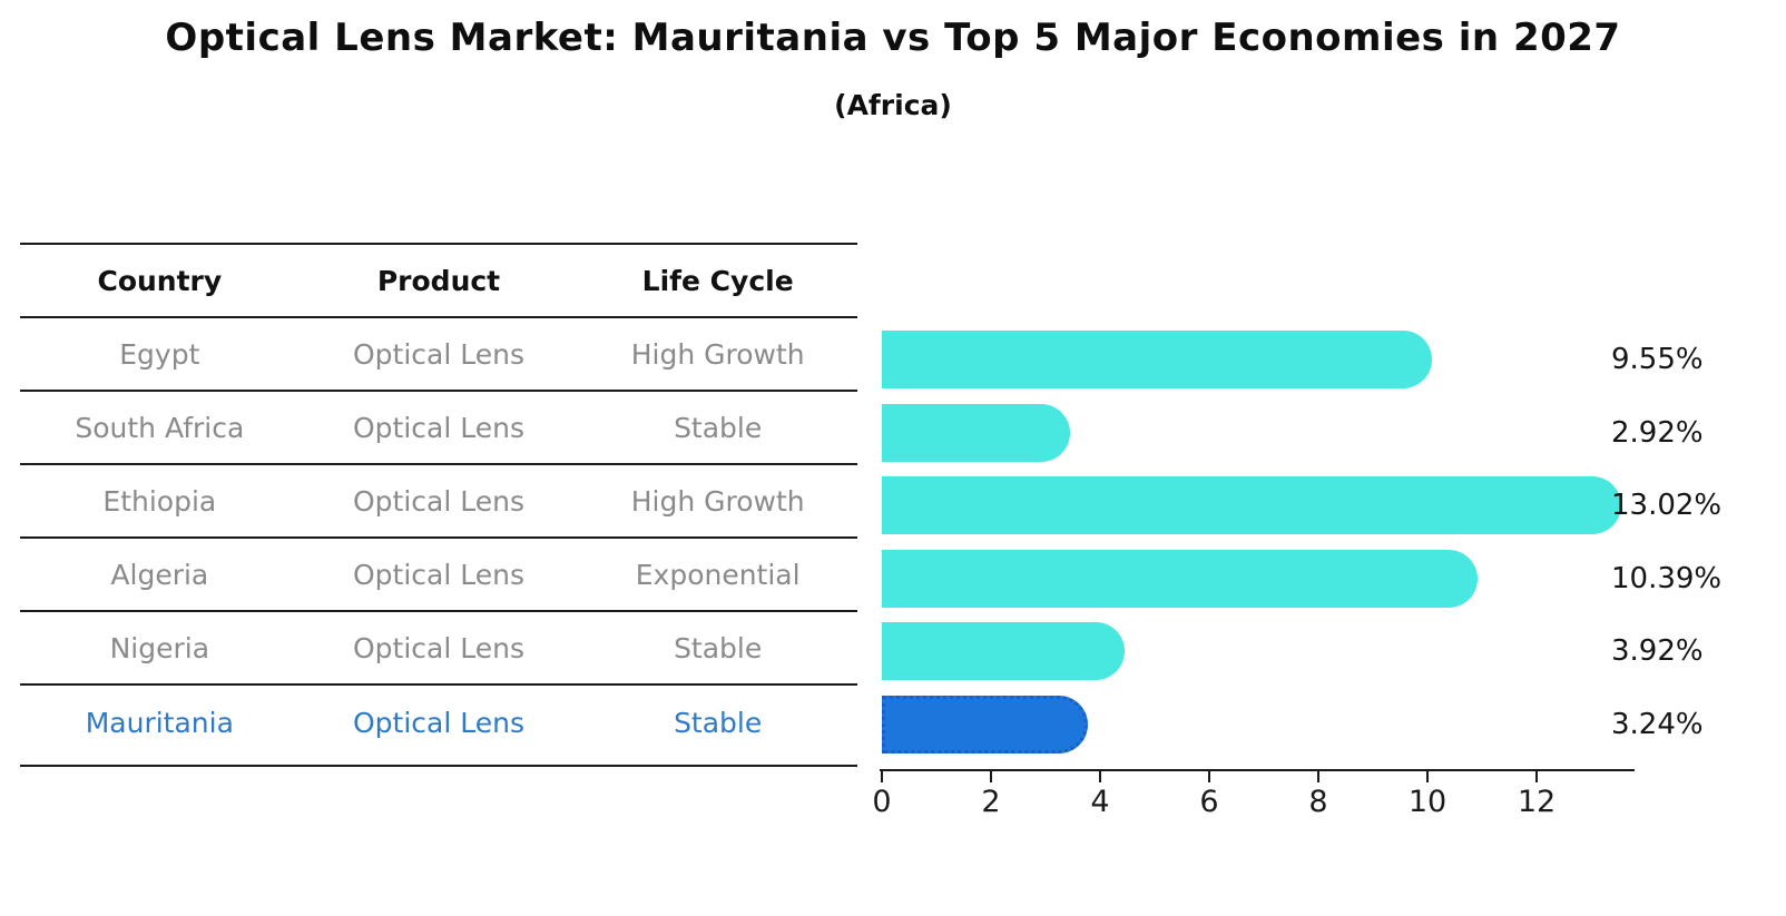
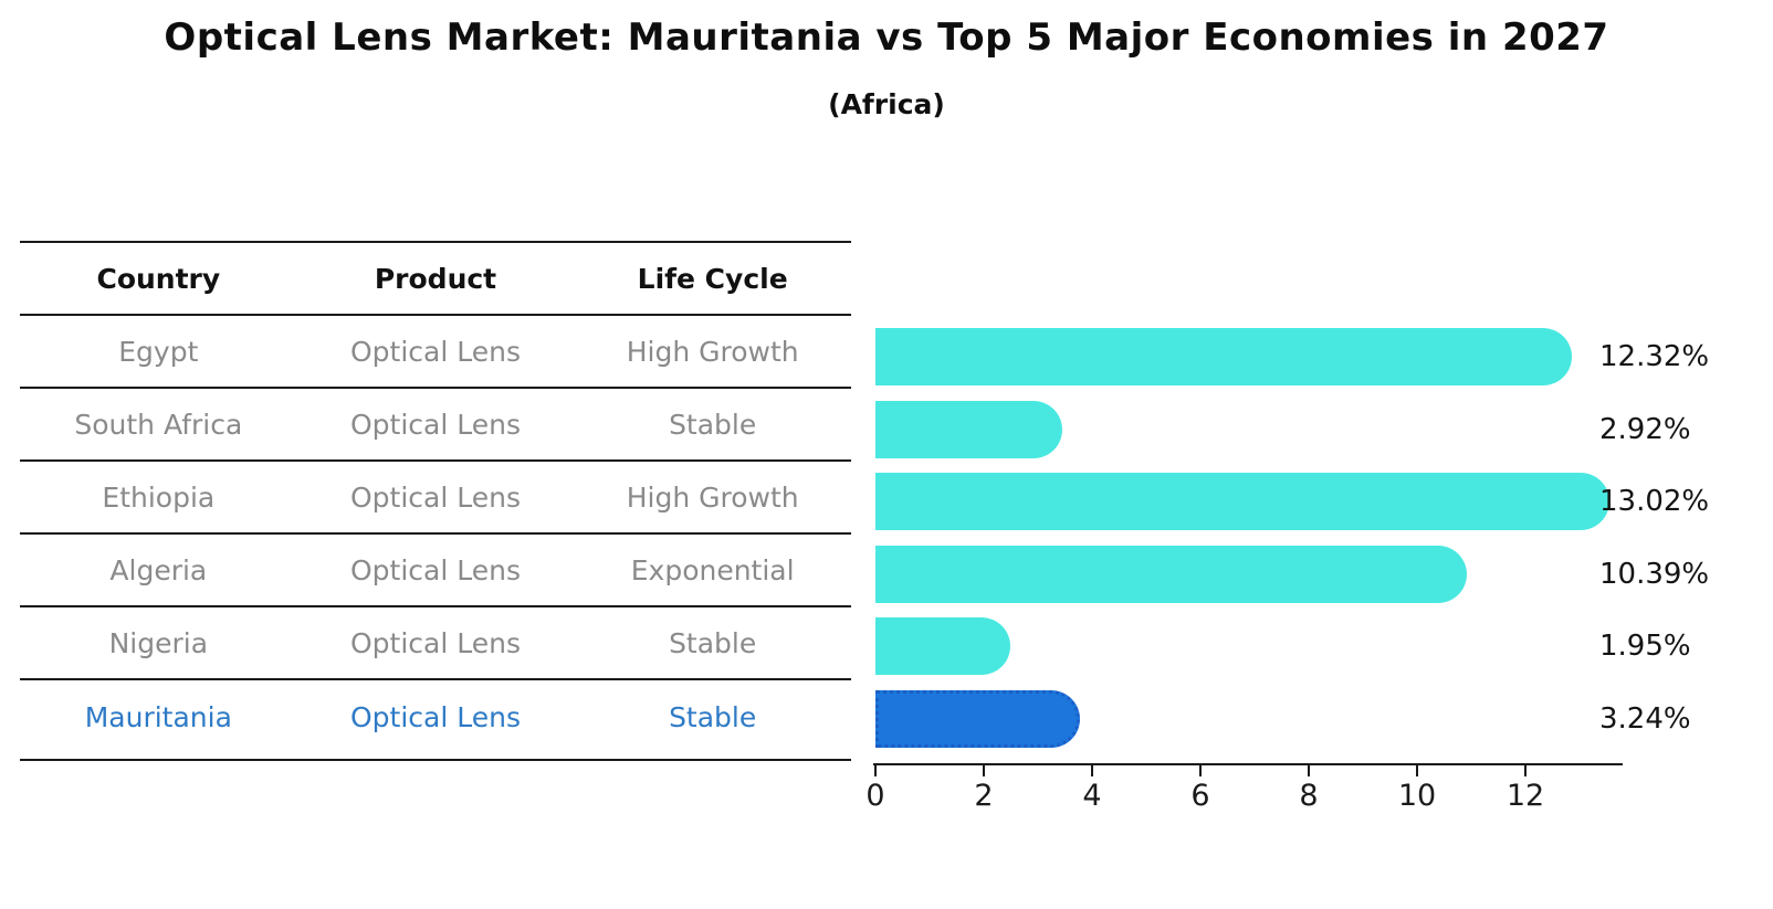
Egypt: 9.55% -> 12.32%
Nigeria: 3.92% -> 1.95%
